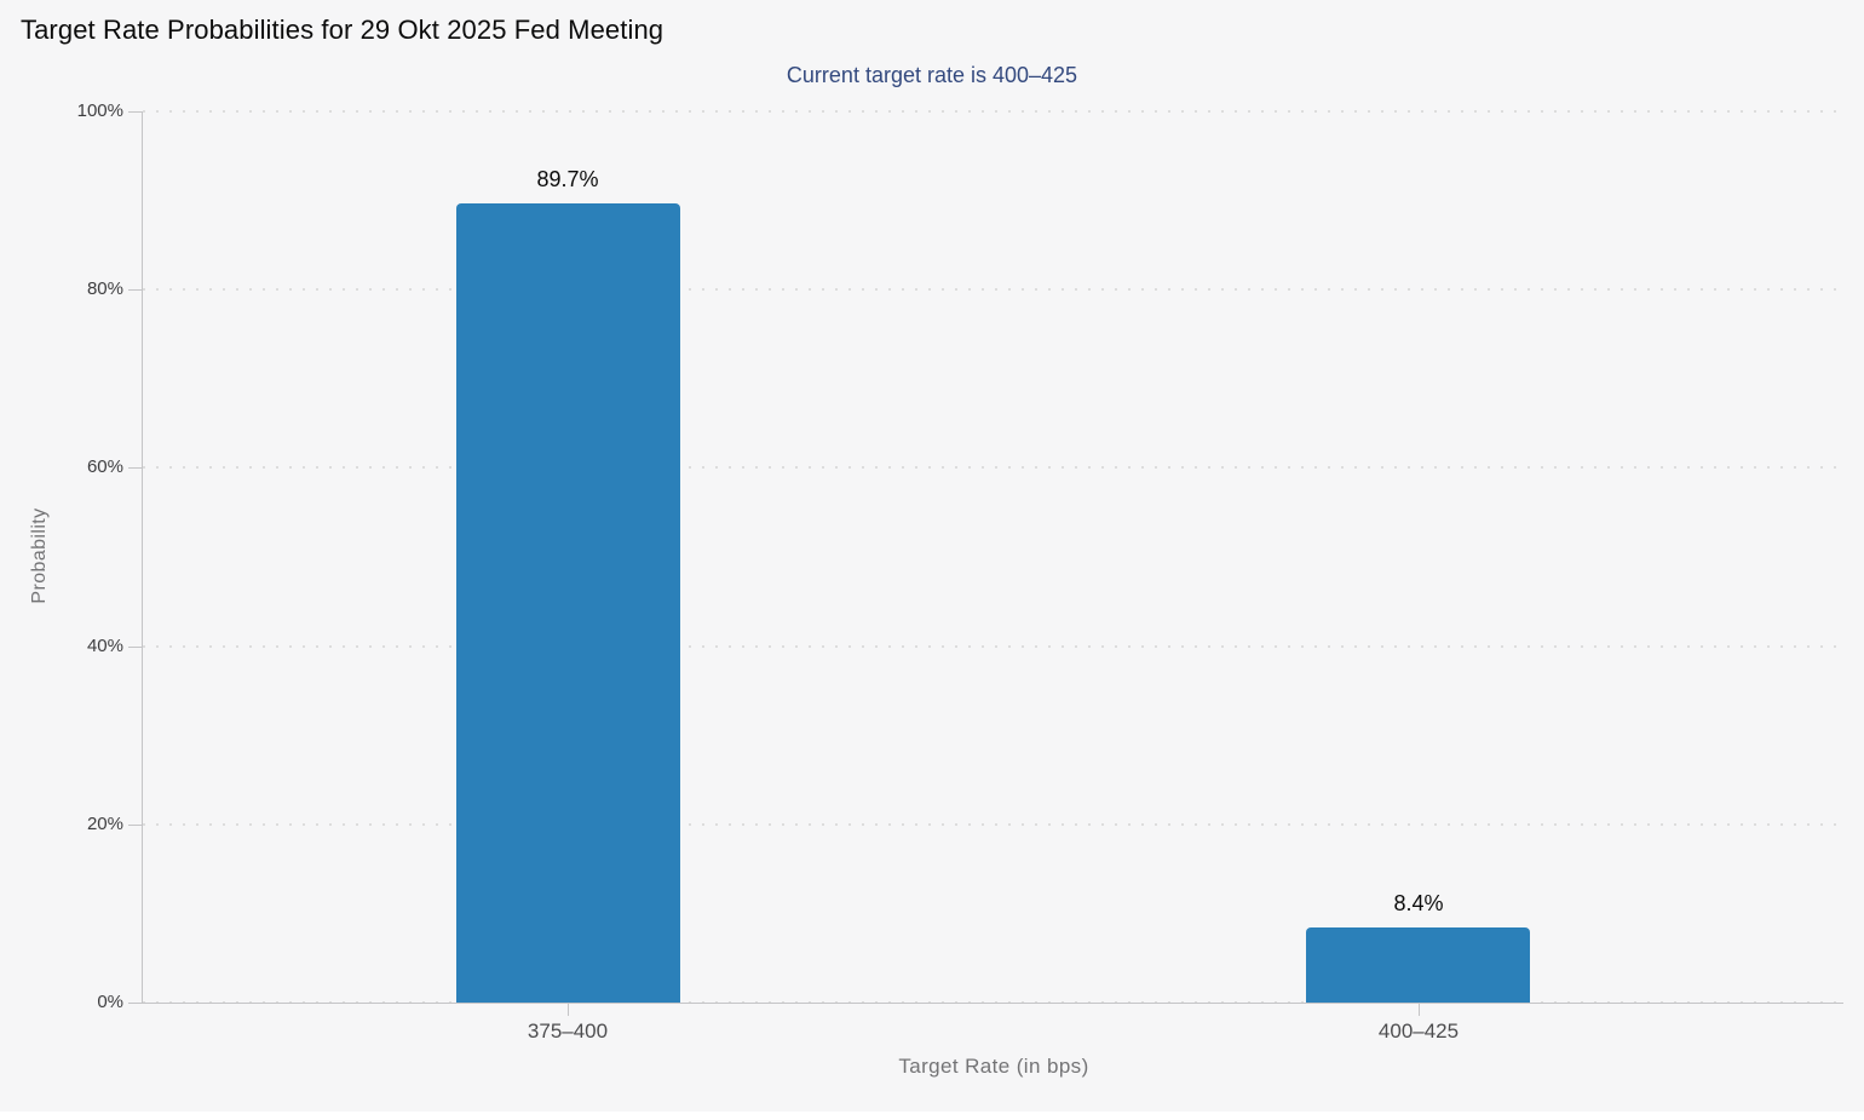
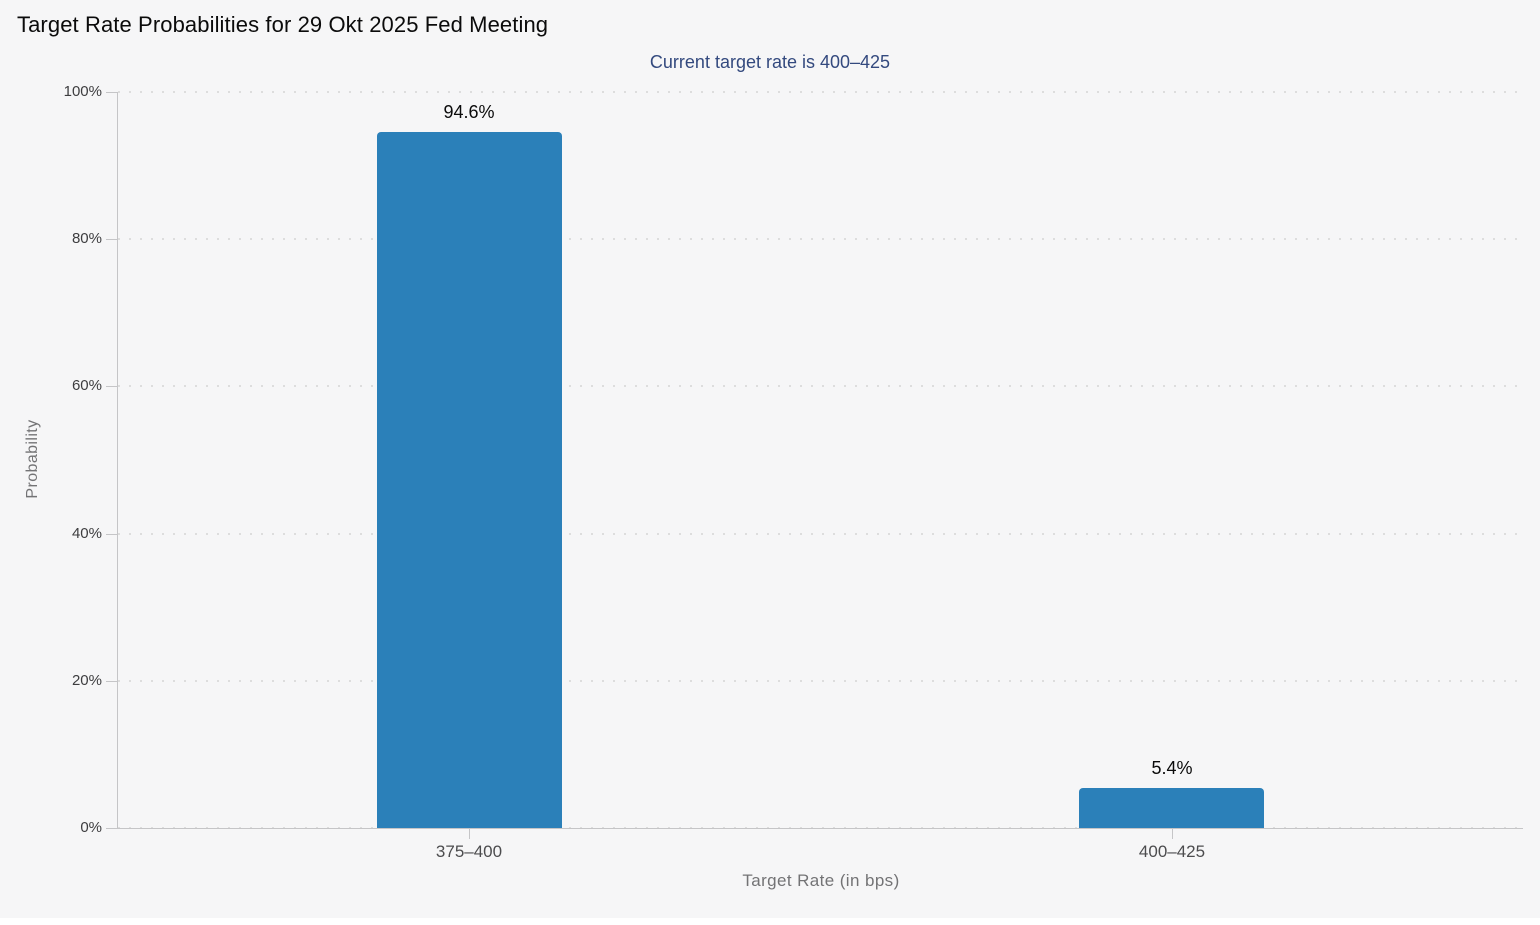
375–400: 89.7% -> 94.6%
400–425: 8.4% -> 5.4%
